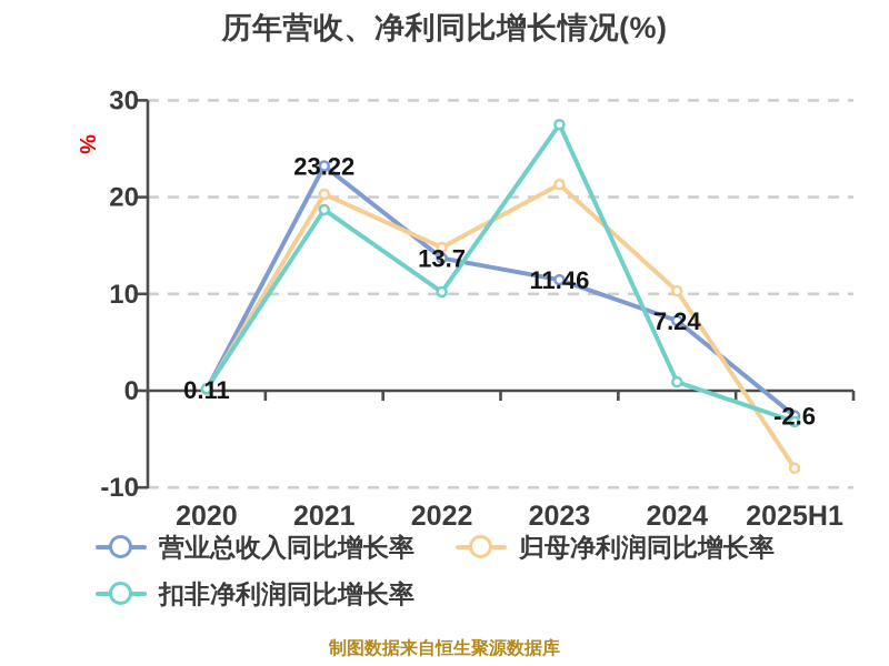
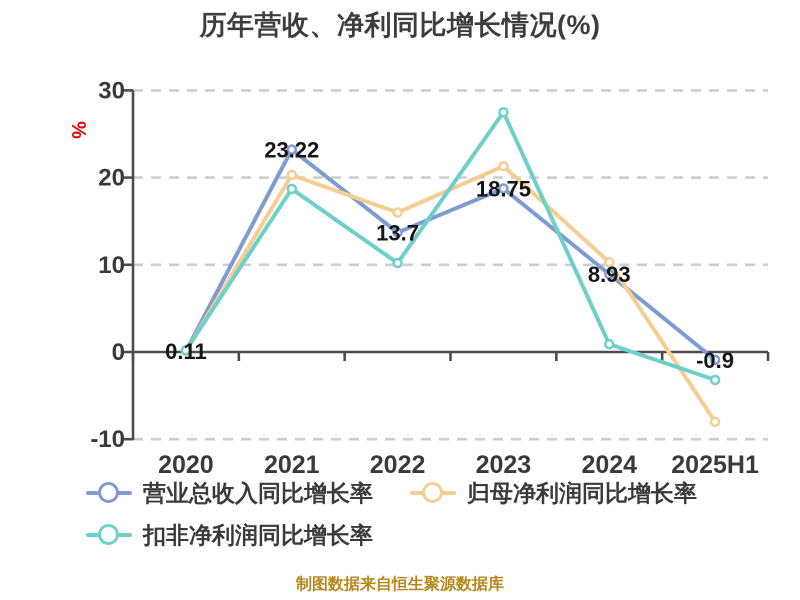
归母净利润同比增长率/2022: 15 -> 16
营业总收入同比增长率/2023: 11.46 -> 18.75
营业总收入同比增长率/2024: 7.24 -> 8.93
营业总收入同比增长率/2025H1: -2.6 -> -0.9
